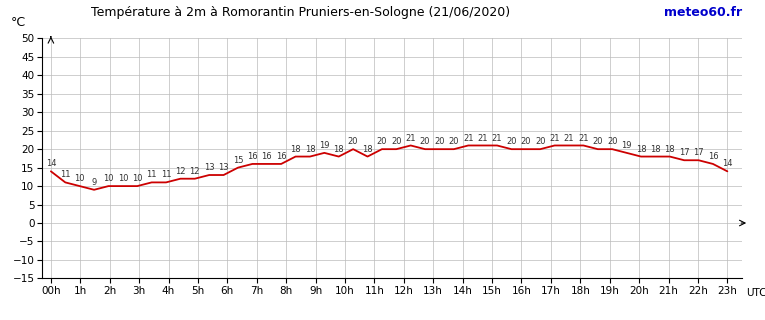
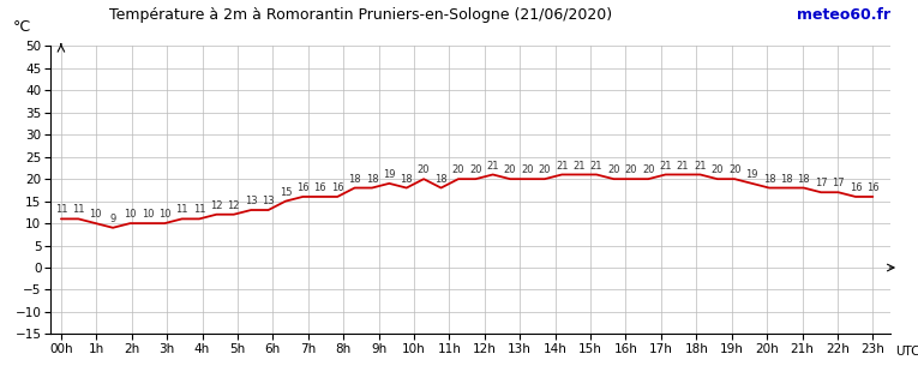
00h: 14 -> 11
23h: 14 -> 16
